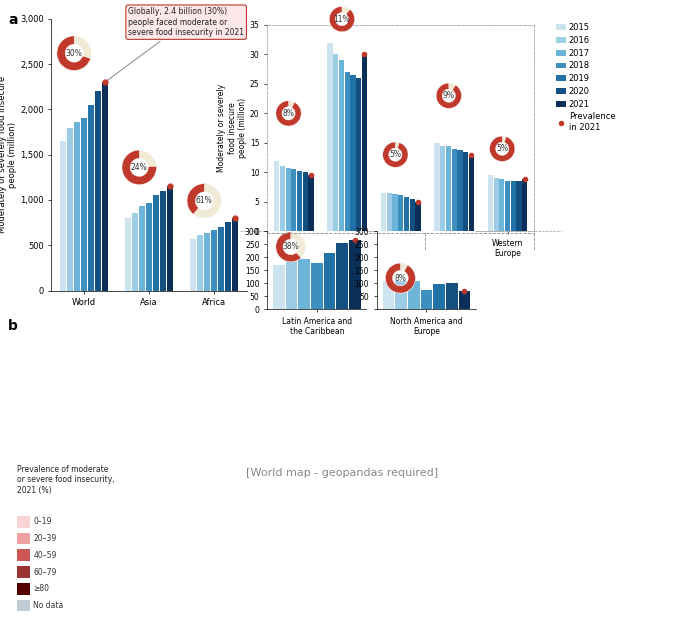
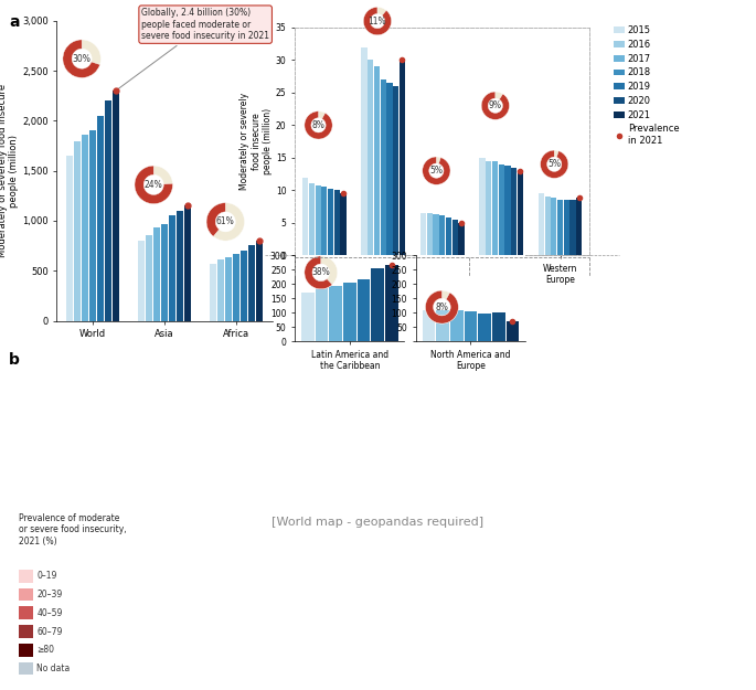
Latin America and the Caribbean: 180 -> 205
North America and Europe: 75 -> 106
